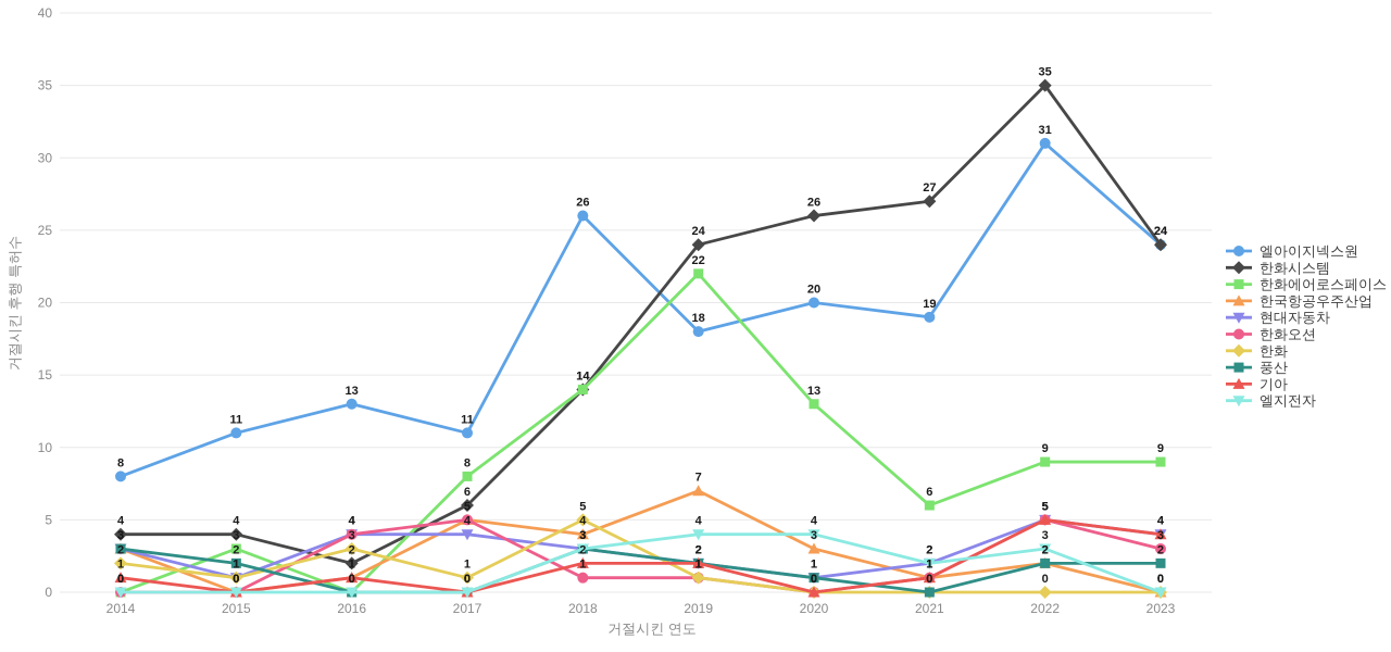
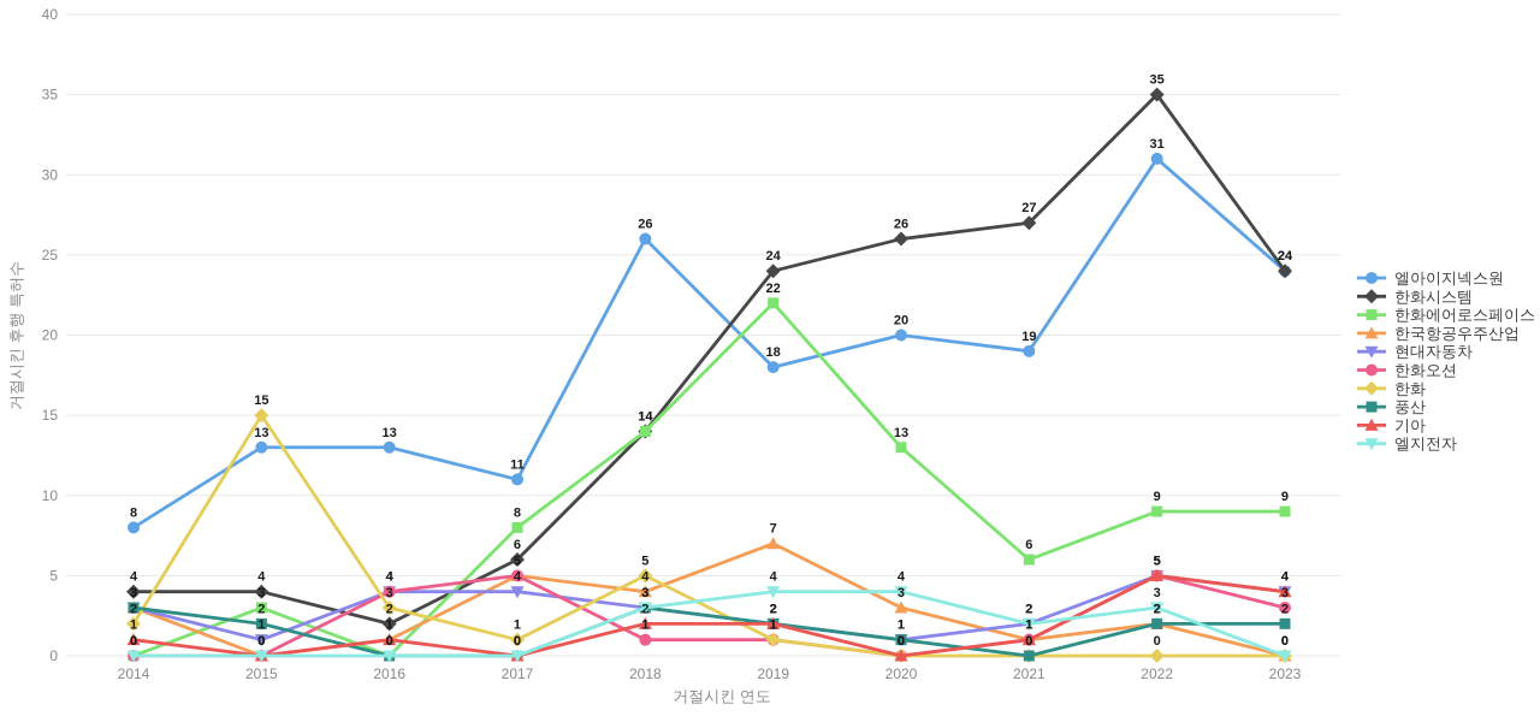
엘아이지넥스원/2015: 11 -> 13
한화/2015: 1 -> 15
